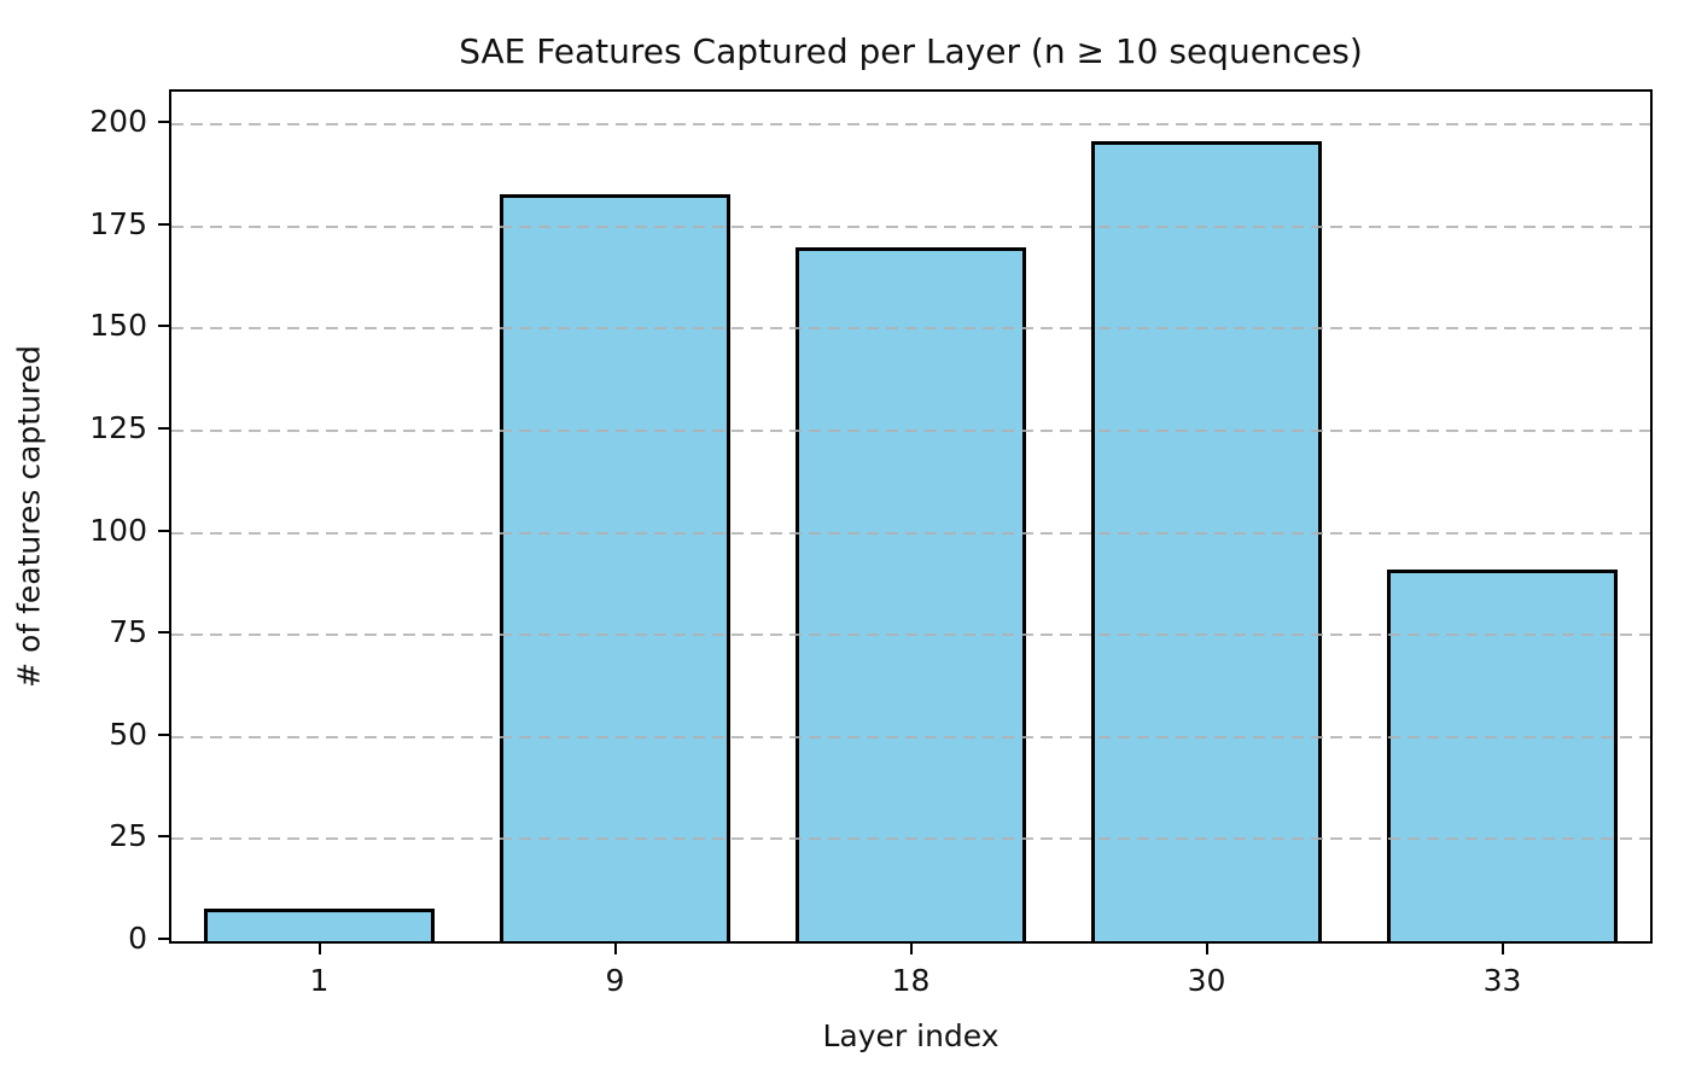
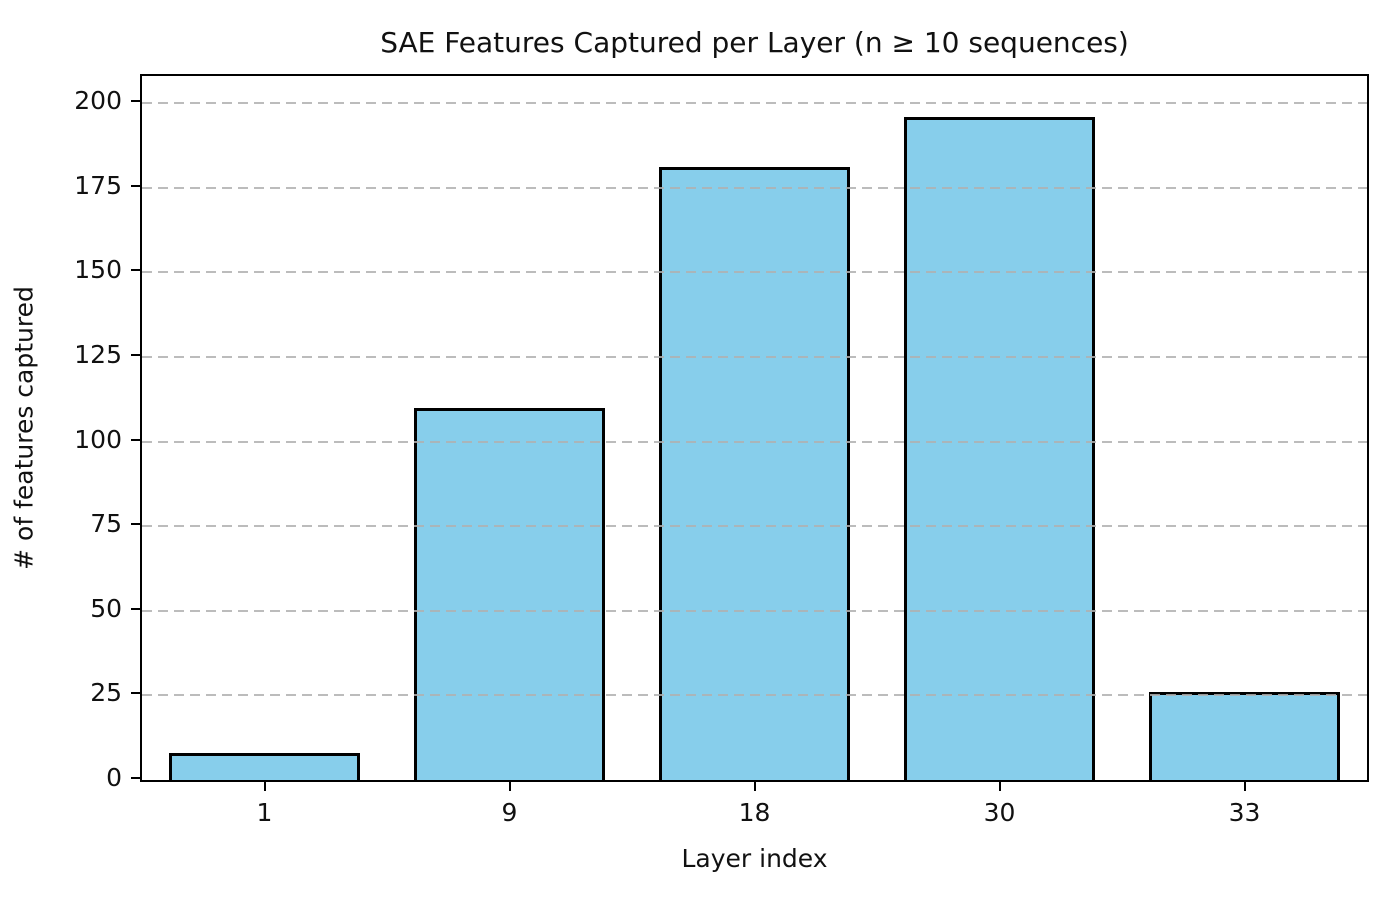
9: 183 -> 110
18: 170 -> 181
33: 91 -> 26
